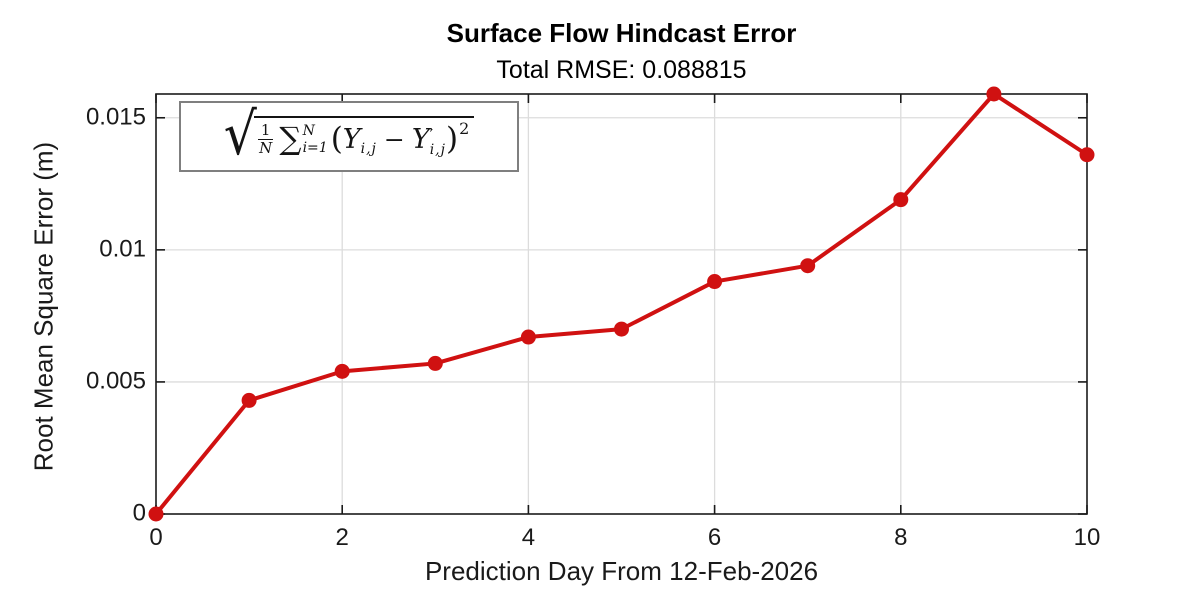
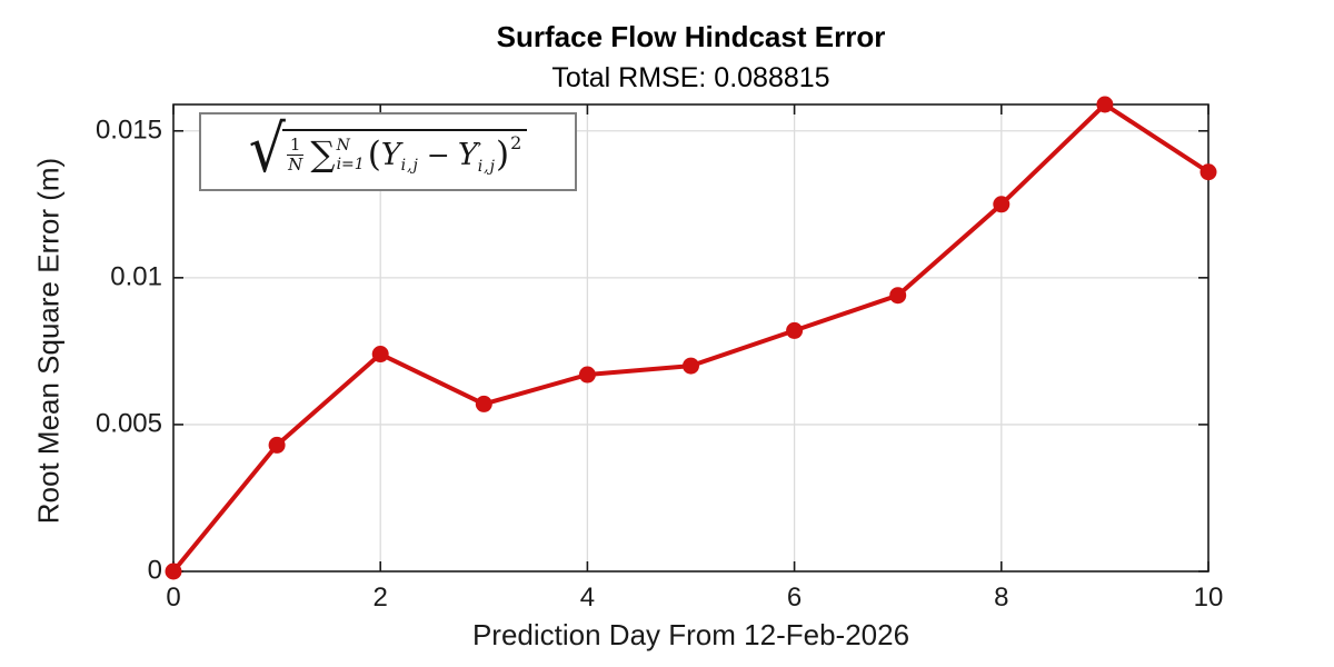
2: 0.0054 -> 0.0074
6: 0.0088 -> 0.0082
8: 0.0119 -> 0.0125
